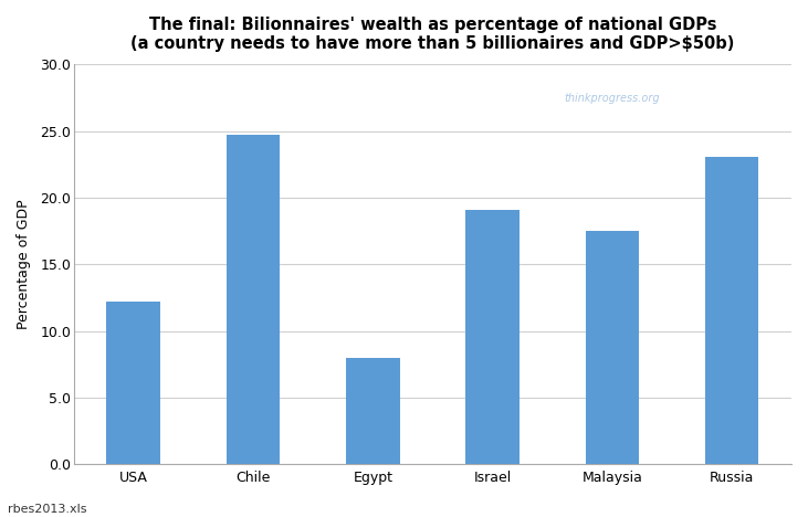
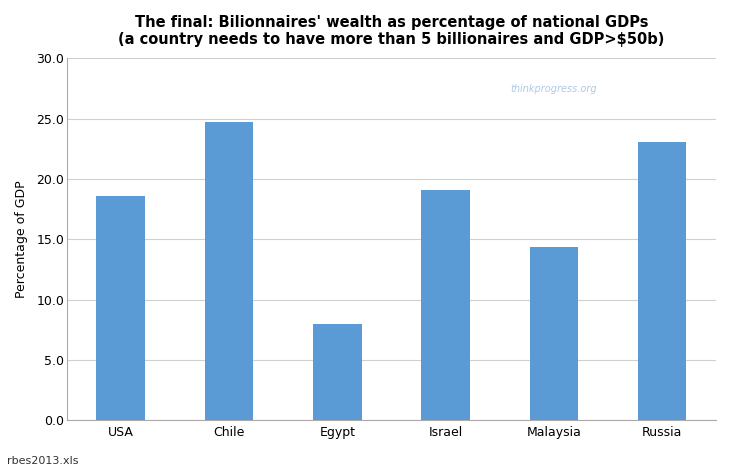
USA: 12.2 -> 18.6
Malaysia: 17.5 -> 14.4
